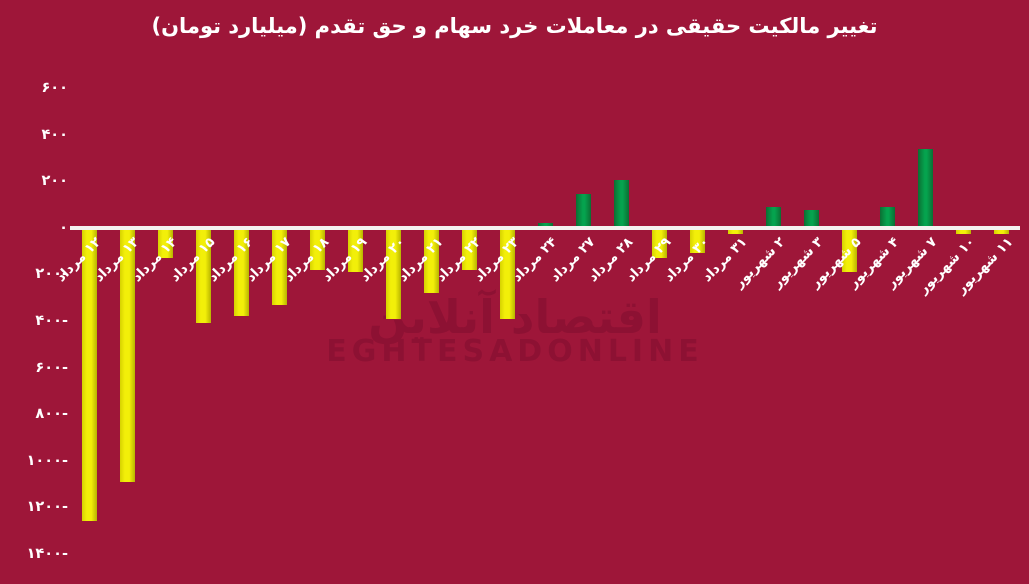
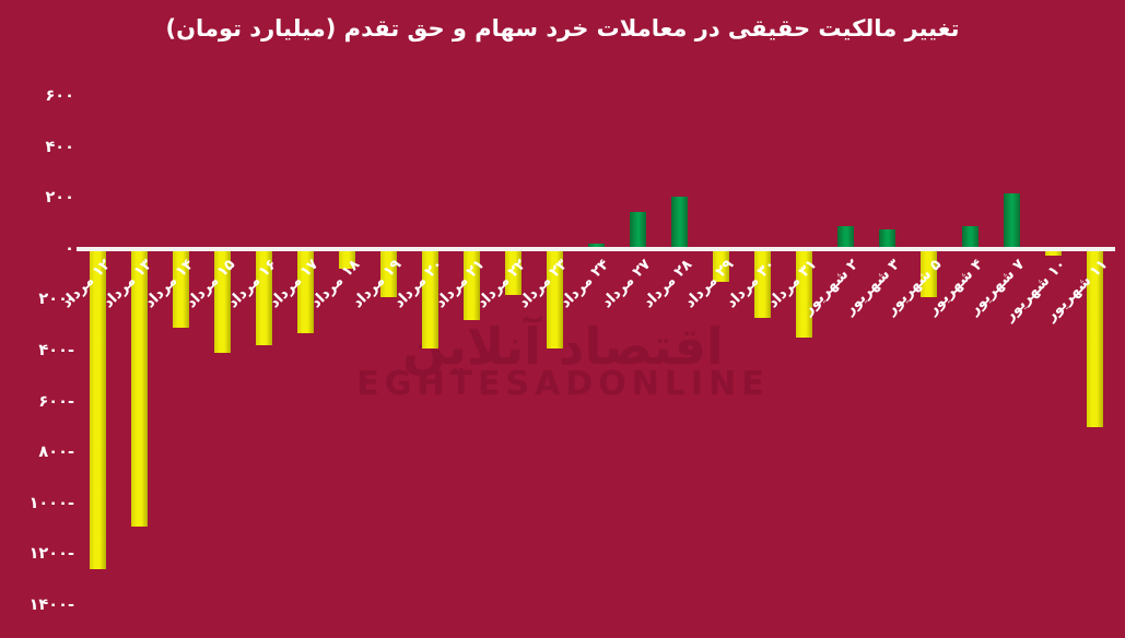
۱۴ مرداد: -130 -> -310
۱۸ مرداد: -180 -> -80
۳۰ مرداد: -110 -> -270
۳۱ مرداد: -20 -> -350
۷ شهریور: 340 -> 220
۱۱ شهریور: -20 -> -700
